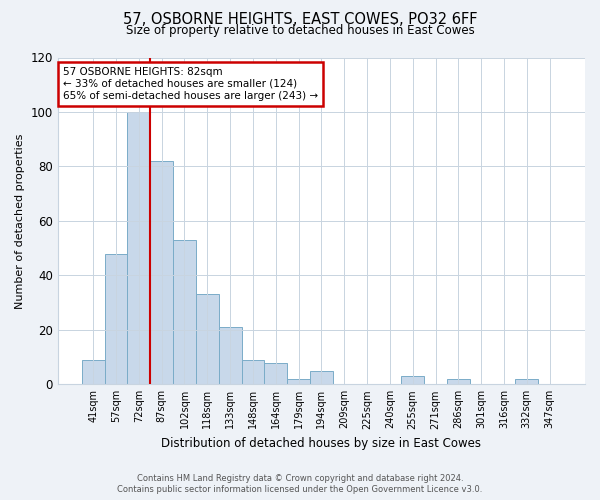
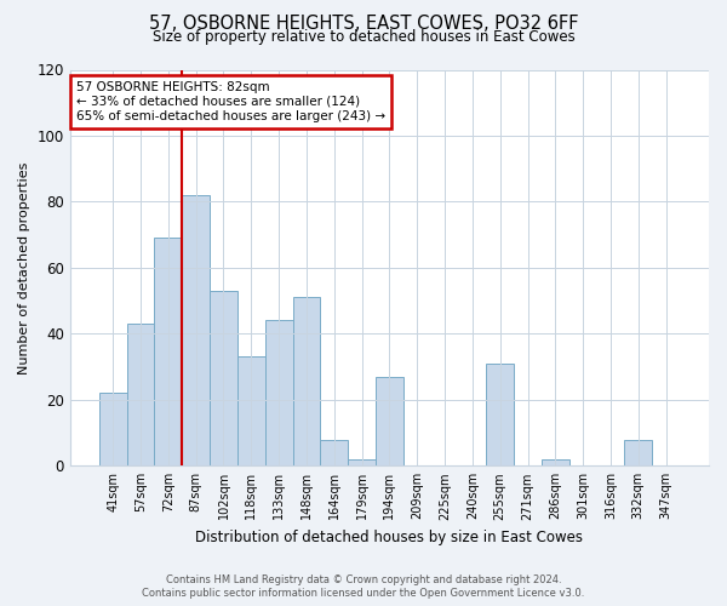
41sqm: 9 -> 22
57sqm: 48 -> 43
72sqm: 100 -> 69
133sqm: 21 -> 44
148sqm: 9 -> 51
194sqm: 5 -> 27
255sqm: 3 -> 31
332sqm: 2 -> 8
